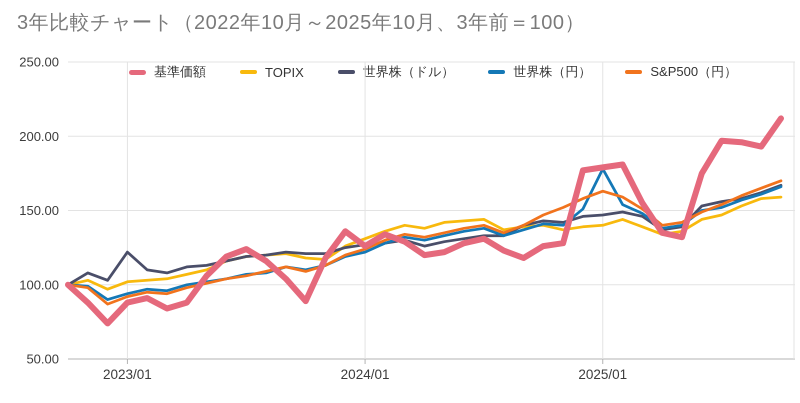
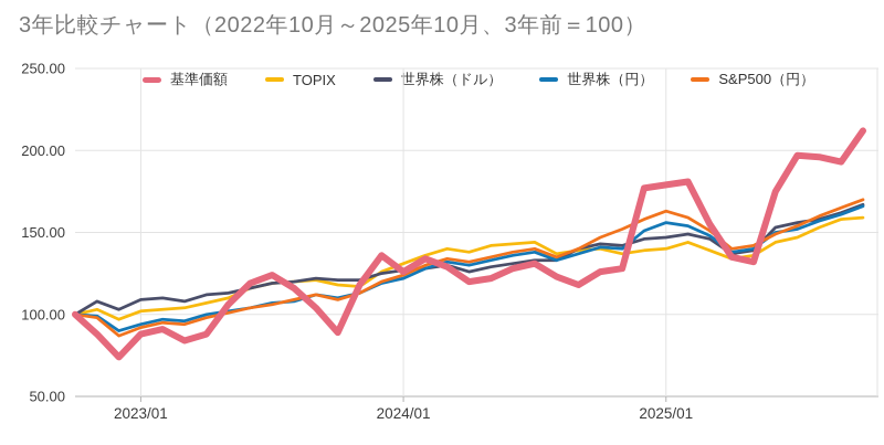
世界株（ドル）/2023/01: 122 -> 109
世界株（円）/2025/01: 178 -> 156
